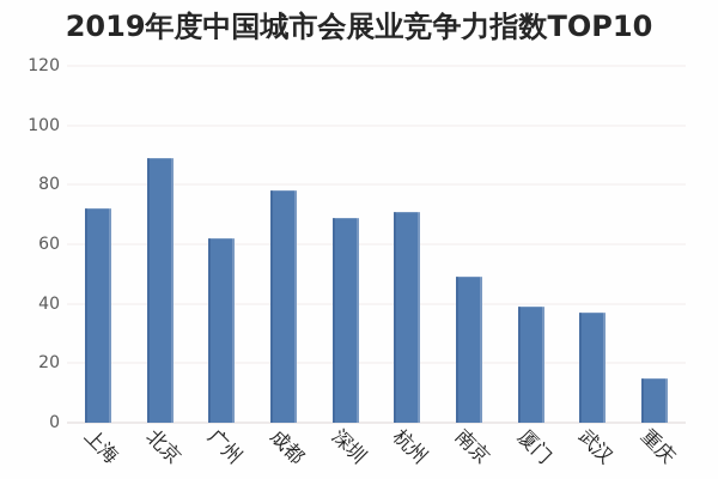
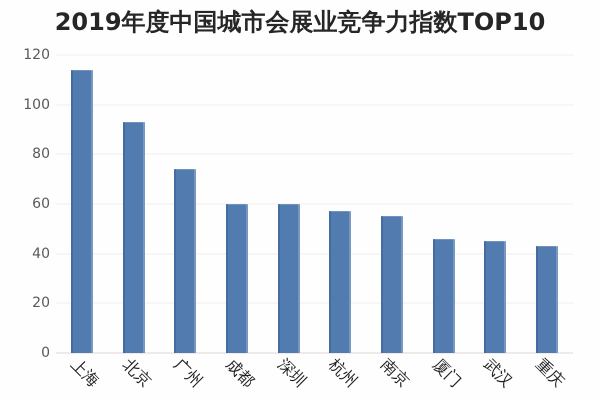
上海: 72 -> 114
北京: 89 -> 93
广州: 62 -> 74
成都: 78 -> 60
深圳: 69 -> 60
杭州: 71 -> 57
南京: 49 -> 55
厦门: 39 -> 46
武汉: 37 -> 45
重庆: 15 -> 43
